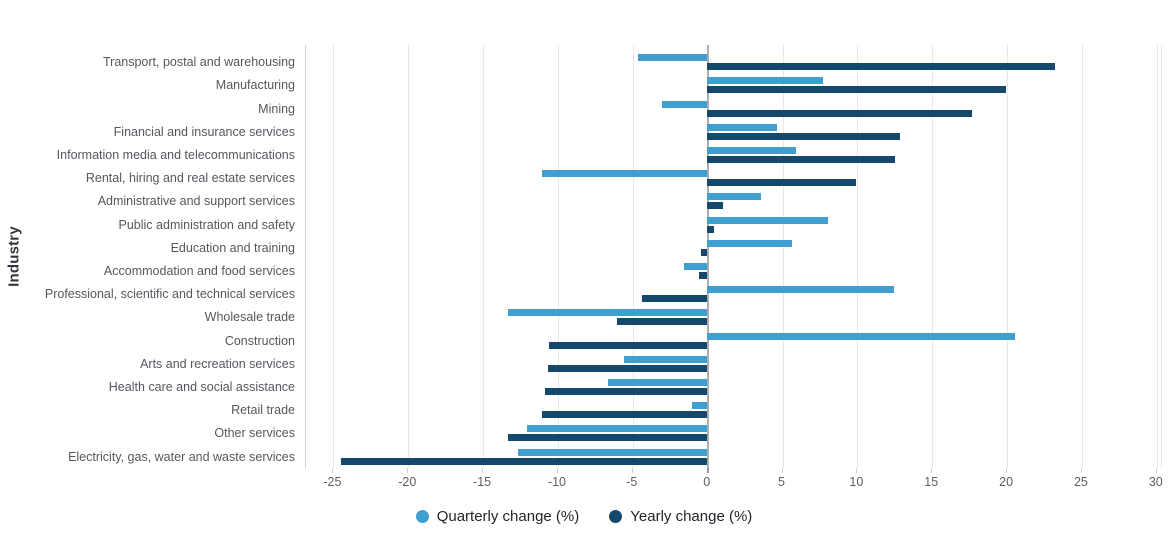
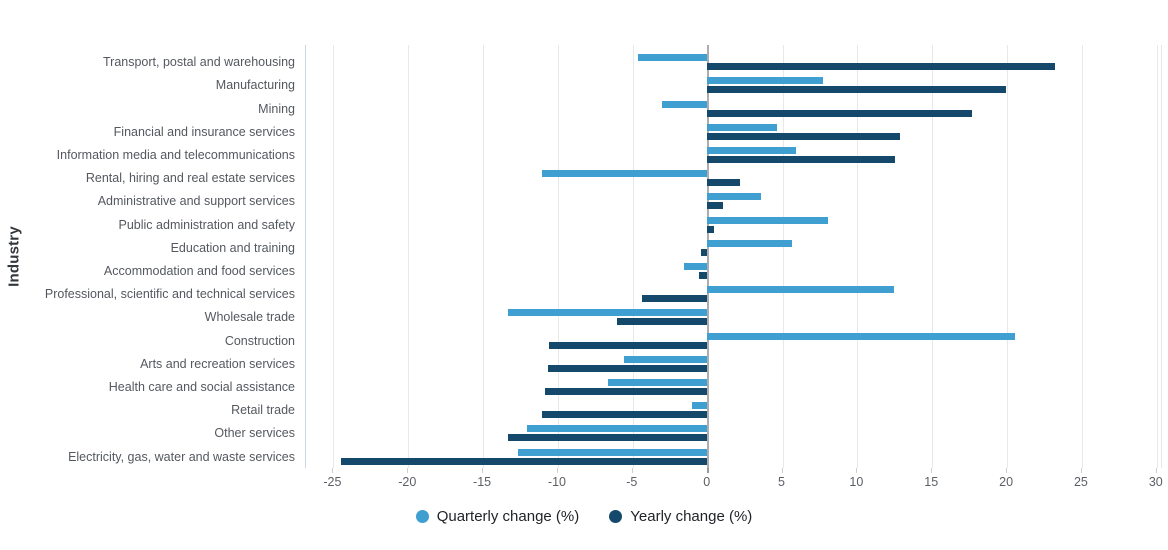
Yearly change (%)/Rental, hiring and real estate services: 10.0 -> 2.2
